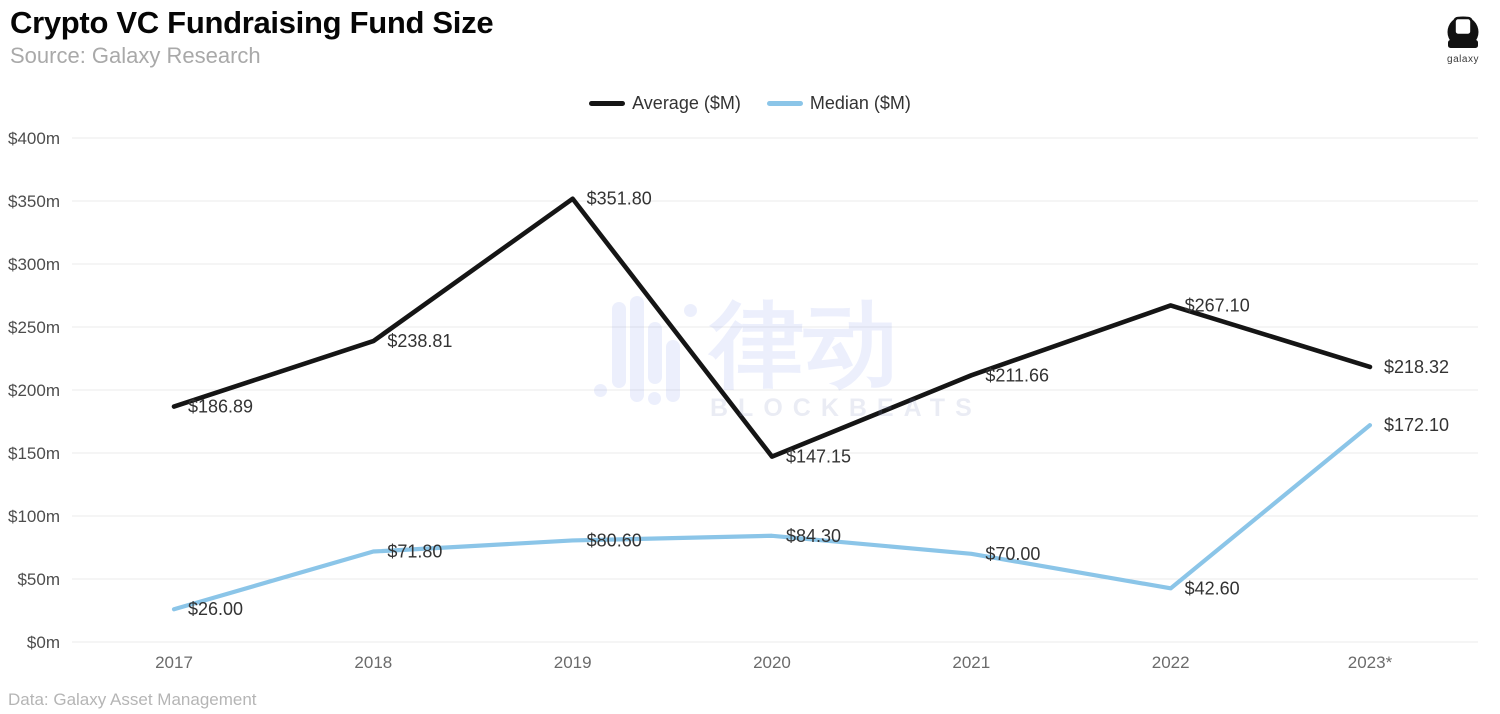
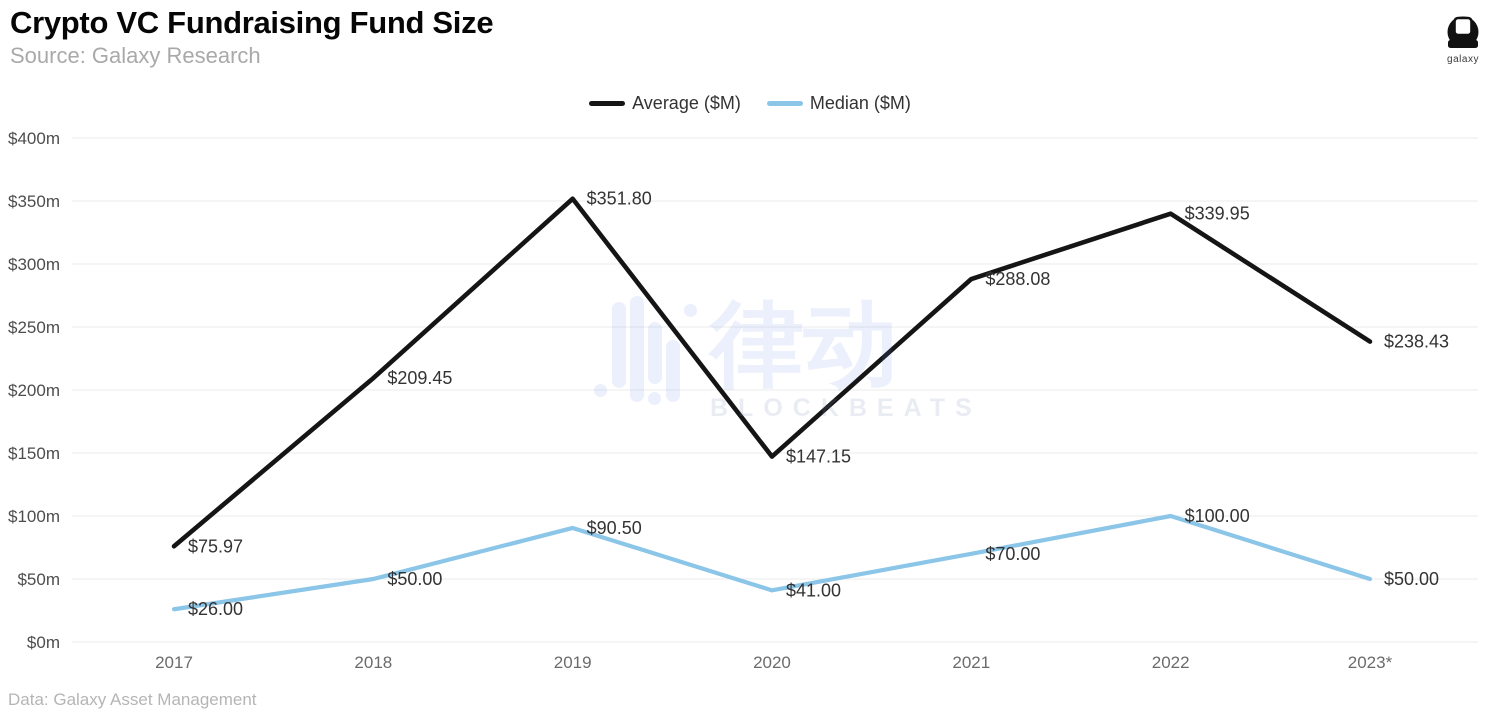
Average ($M)/2017: $186.89 -> $75.97
Average ($M)/2018: $238.81 -> $209.45
Median ($M)/2018: $71.80 -> $50.00
Median ($M)/2019: $80.60 -> $90.50
Median ($M)/2020: $84.30 -> $41.00
Average ($M)/2021: $211.66 -> $288.08
Average ($M)/2022: $267.10 -> $339.95
Median ($M)/2022: $42.60 -> $100.00
Average ($M)/2023*: $218.32 -> $238.43
Median ($M)/2023*: $172.10 -> $50.00
